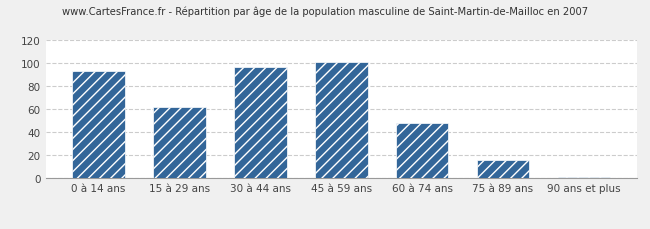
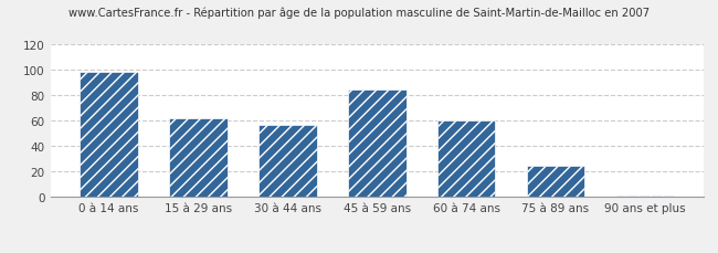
0 à 14 ans: 93 -> 99
30 à 44 ans: 97 -> 57
45 à 59 ans: 101 -> 85
60 à 74 ans: 48 -> 60
75 à 89 ans: 16 -> 25
